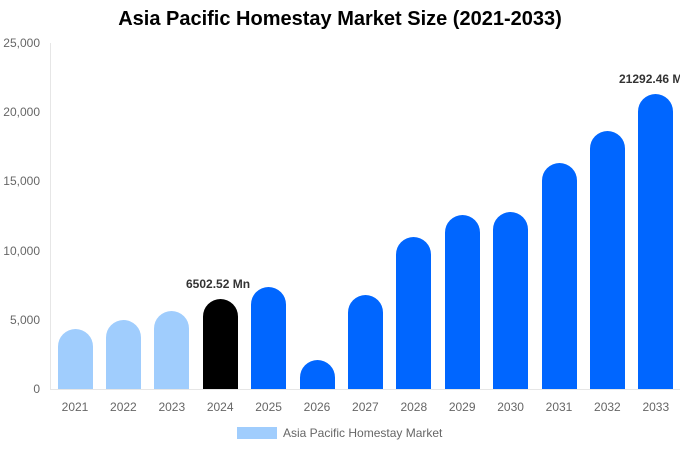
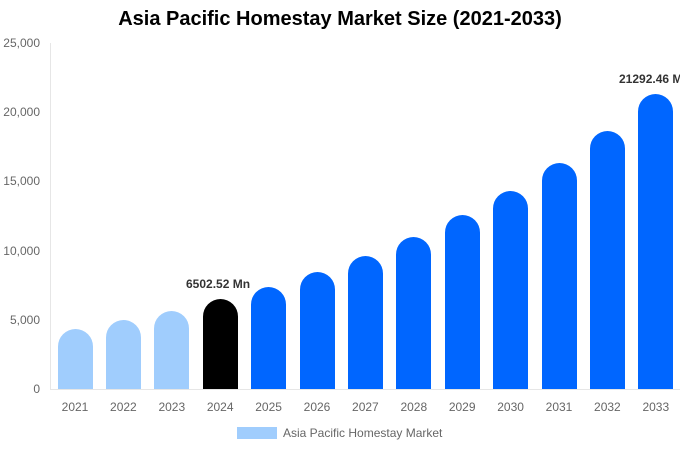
2026: 2100 -> 8400
2027: 6800 -> 9600
2030: 12800 -> 14300
